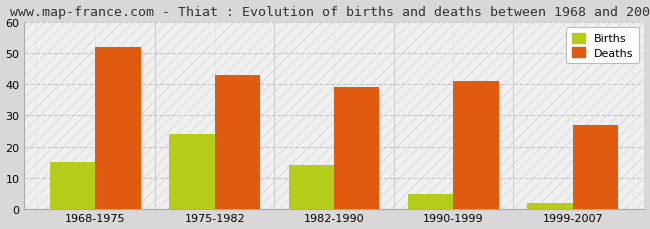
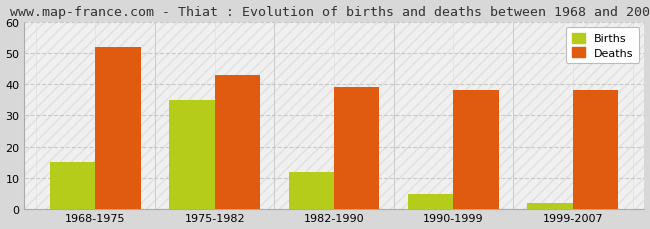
Births/1975-1982: 24 -> 35
Births/1982-1990: 14 -> 12
Deaths/1990-1999: 41 -> 38
Deaths/1999-2007: 27 -> 38
